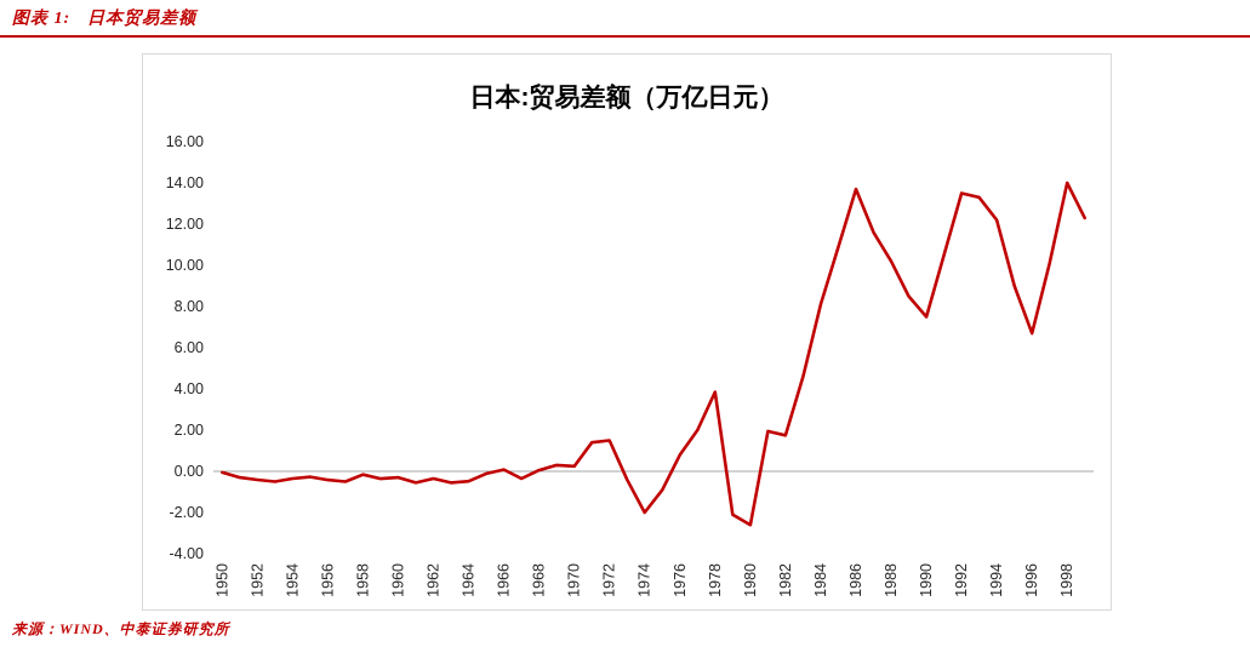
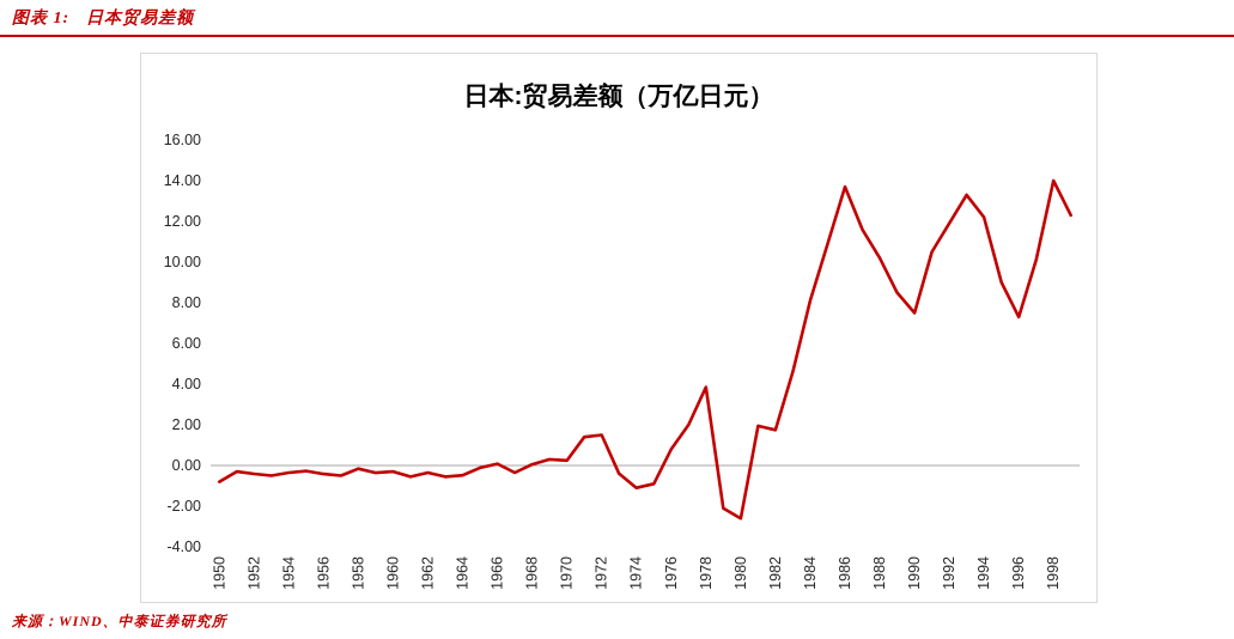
1950: -0.1 -> -0.8
1974: -2.0 -> -1.1
1992: 13.5 -> 11.9
1996: 6.7 -> 7.3
